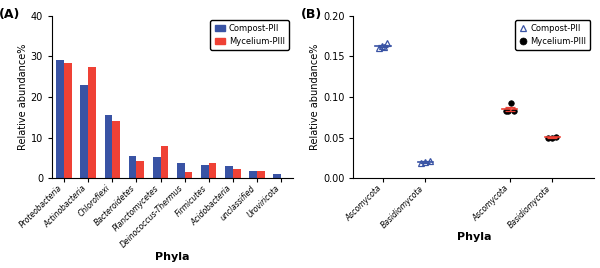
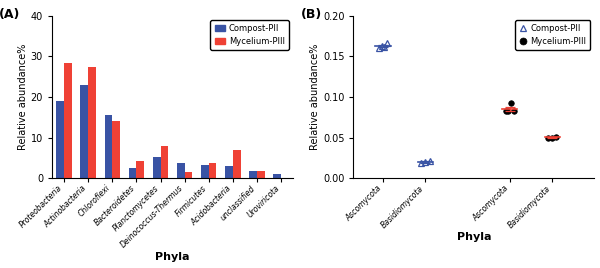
Compost-PII/Proteobacteria: 29.0 -> 19.0
Compost-PII/Bacteroidetes: 5.5 -> 2.5
Mycelium-PIII/Acidobacteria: 2.2 -> 7.0
